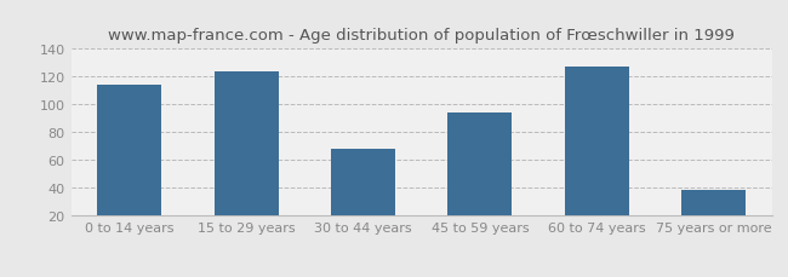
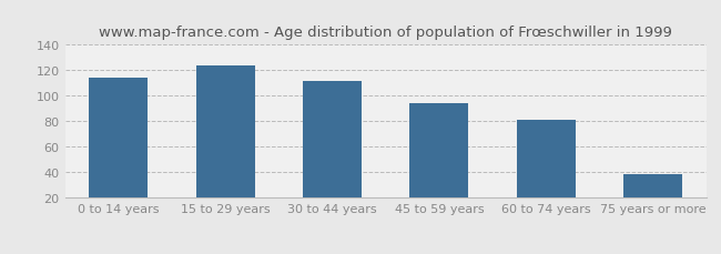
30 to 44 years: 68 -> 112
60 to 74 years: 127 -> 81
